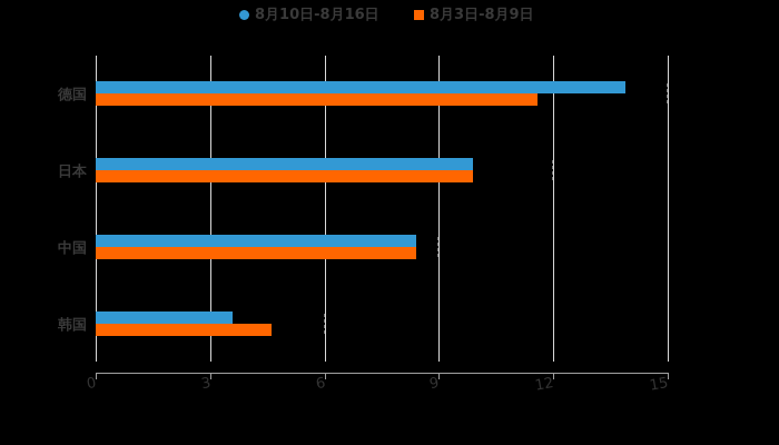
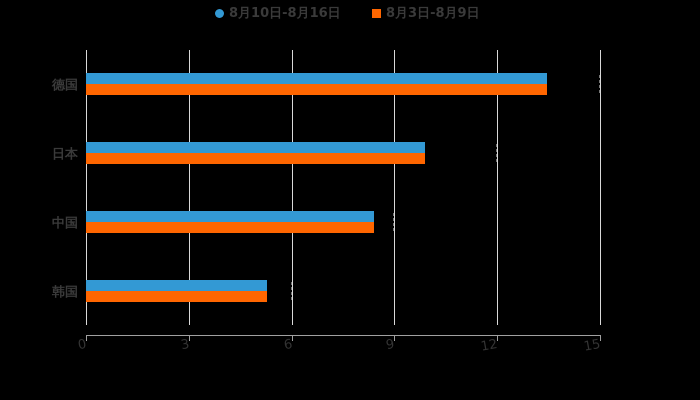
8月10日-8月16日/德国: 13.9 -> 13.4
8月3日-8月9日/德国: 11.6 -> 13.4
8月10日-8月16日/韩国: 3.6 -> 5.3
8月3日-8月9日/韩国: 4.6 -> 5.3
